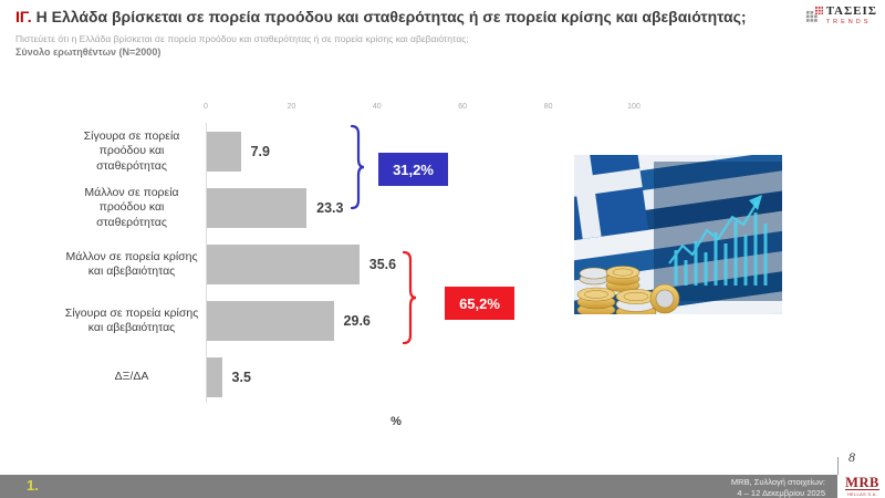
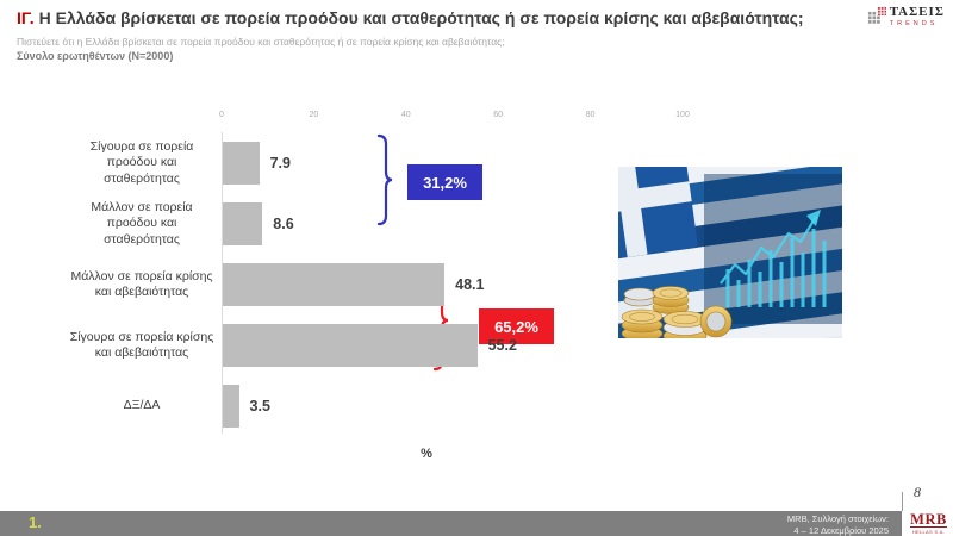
Μάλλον σε πορεία προόδου και σταθερότητας: 23.3 -> 8.6
Μάλλον σε πορεία κρίσης και αβεβαιότητας: 35.6 -> 48.1
Σίγουρα σε πορεία κρίσης και αβεβαιότητας: 29.6 -> 55.2
